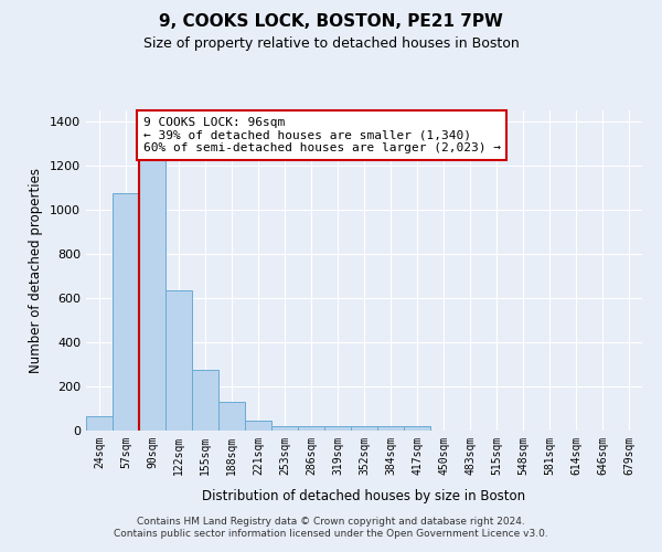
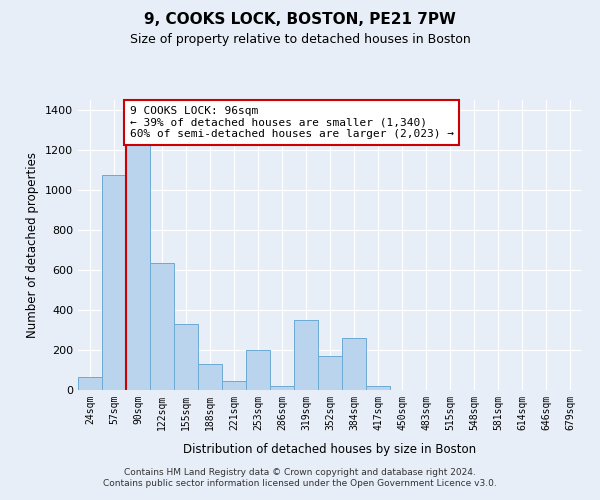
155sqm: 280 -> 330
253sqm: 20 -> 200
319sqm: 20 -> 350
352sqm: 20 -> 170
384sqm: 20 -> 260
